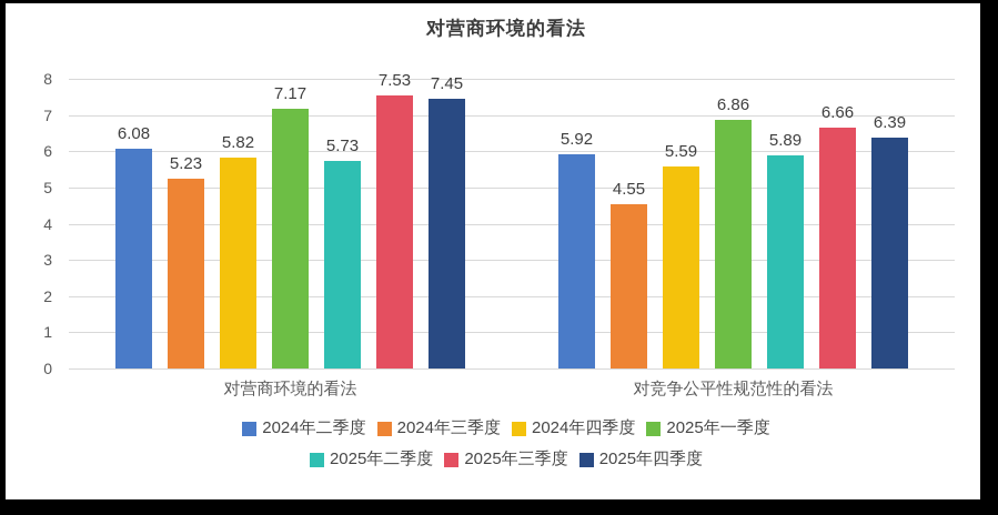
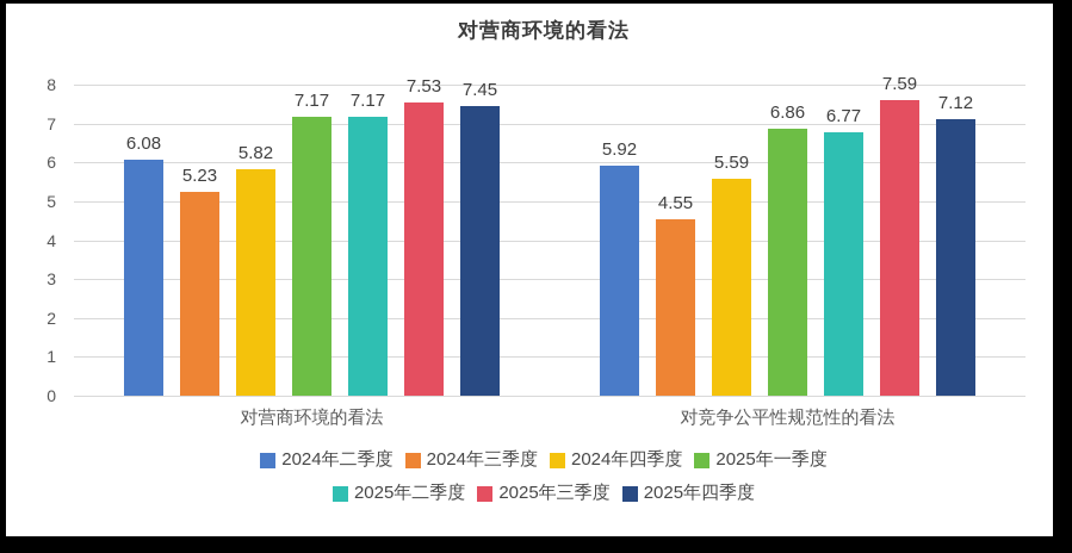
2025年二季度/对营商环境的看法: 5.73 -> 7.17
2025年二季度/对竞争公平性规范性的看法: 5.89 -> 6.77
2025年三季度/对竞争公平性规范性的看法: 6.66 -> 7.59
2025年四季度/对竞争公平性规范性的看法: 6.39 -> 7.12
